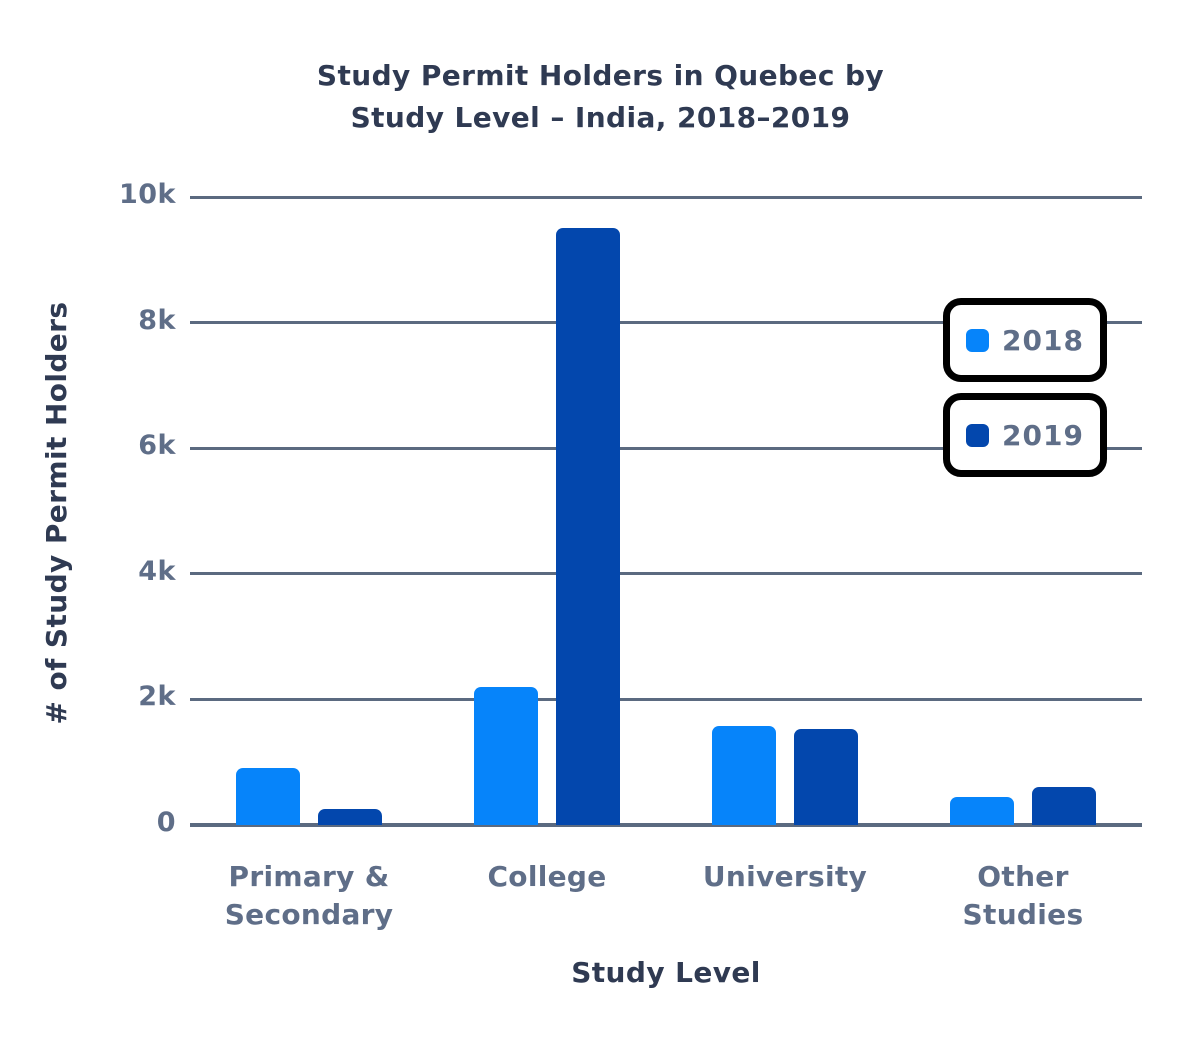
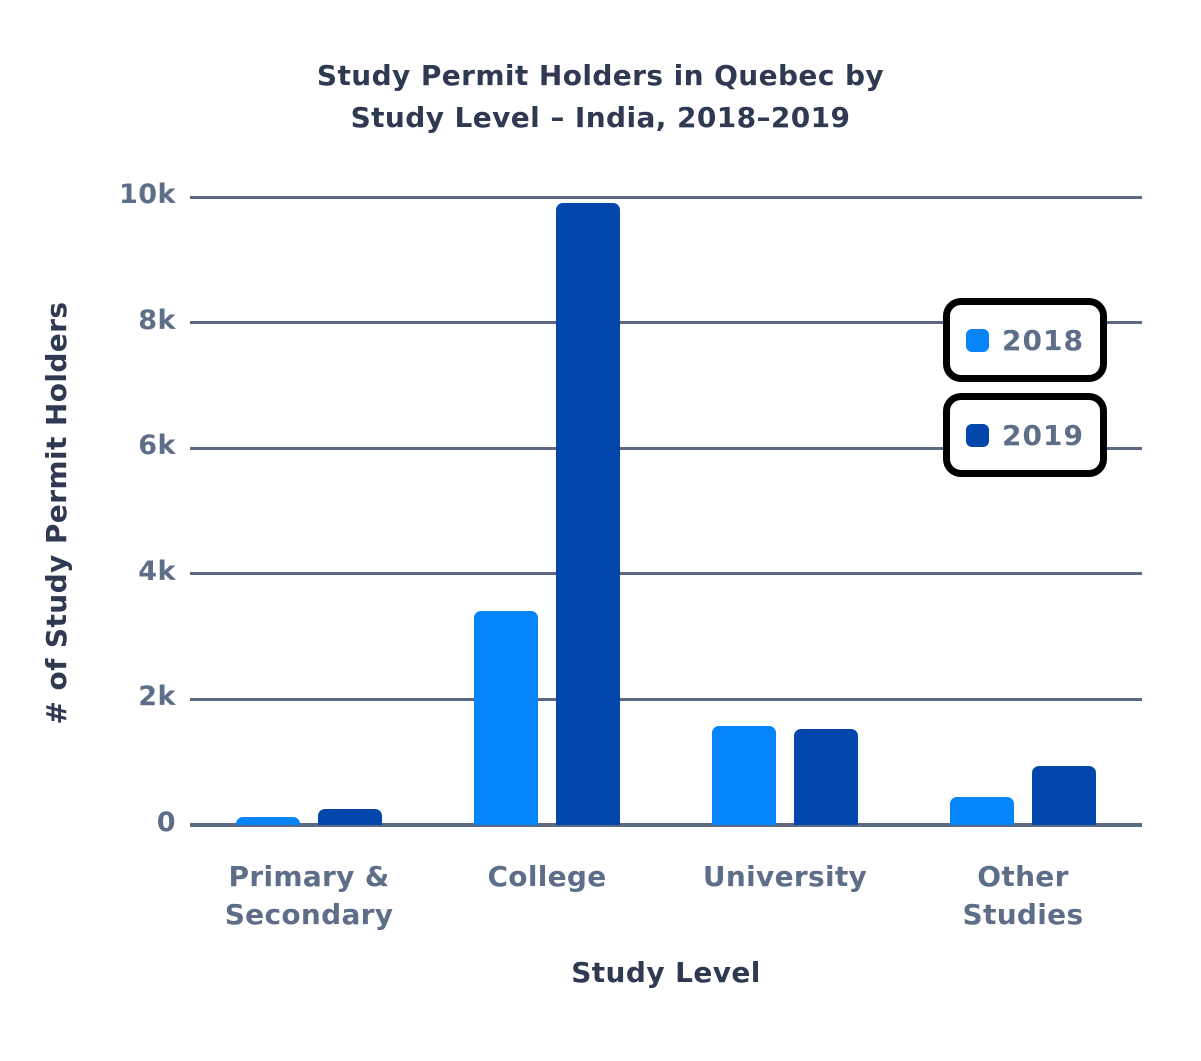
2018/Primary & Secondary: 0.9k -> 0.1k
2018/College: 2.2k -> 3.4k
2019/College: 9.5k -> 9.9k
2019/Other Studies: 0.6k -> 0.9k
